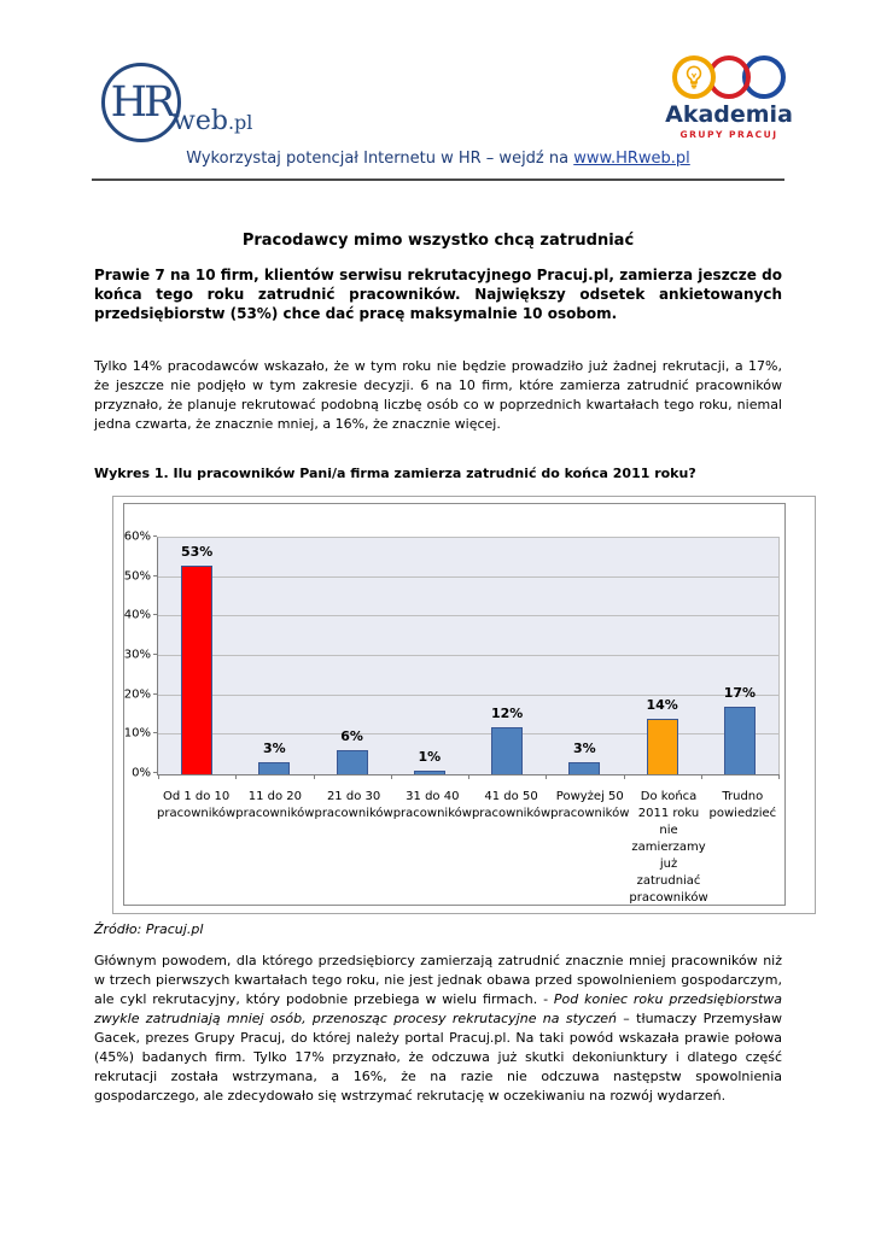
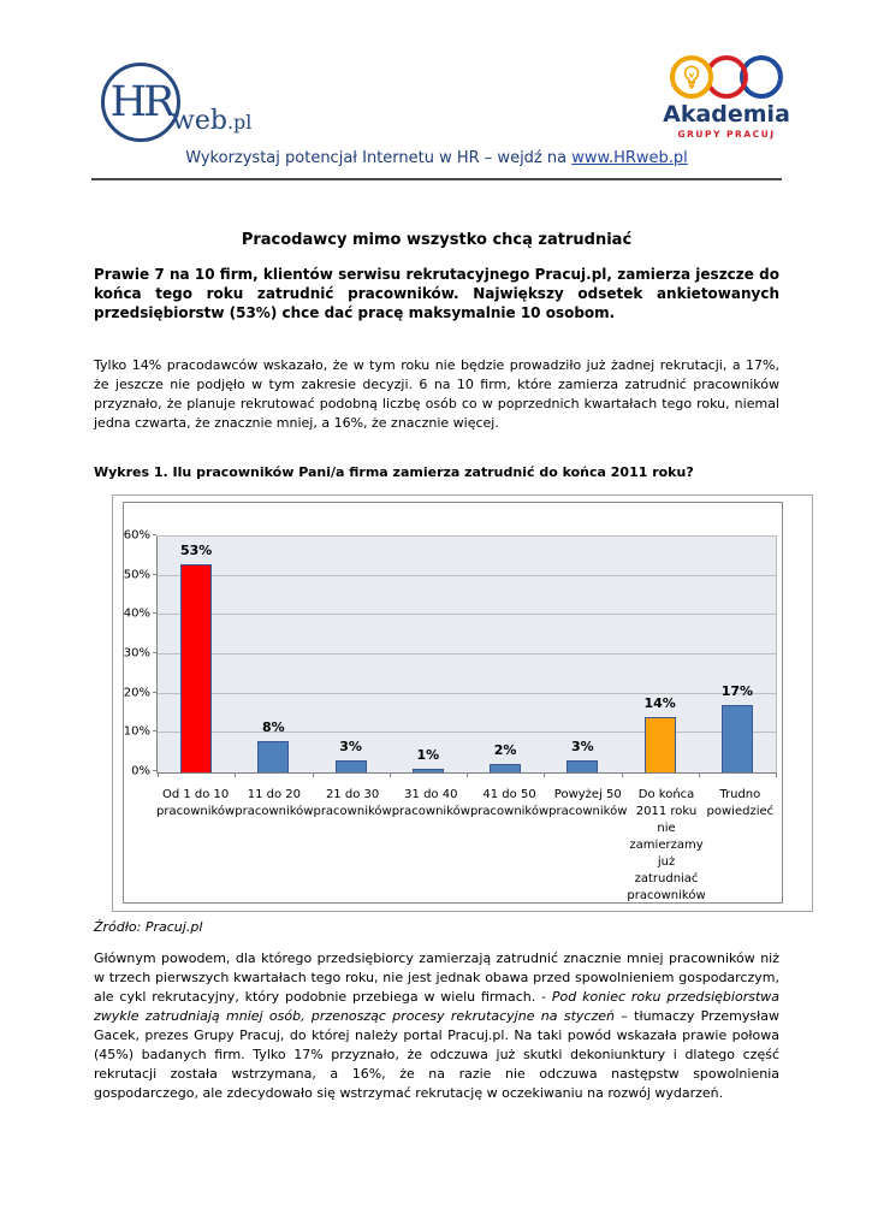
11 do 20 pracowników: 3% -> 8%
21 do 30 pracowników: 6% -> 3%
41 do 50 pracowników: 12% -> 2%
